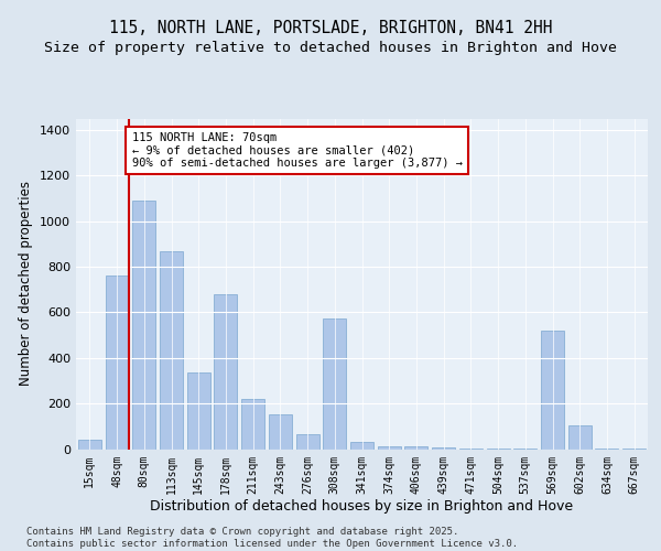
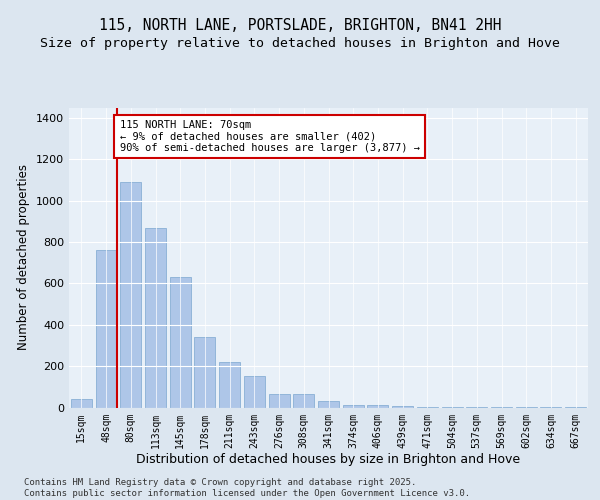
145sqm: 335 -> 630
178sqm: 680 -> 340
308sqm: 575 -> 65
569sqm: 520 -> 1
602sqm: 105 -> 1
